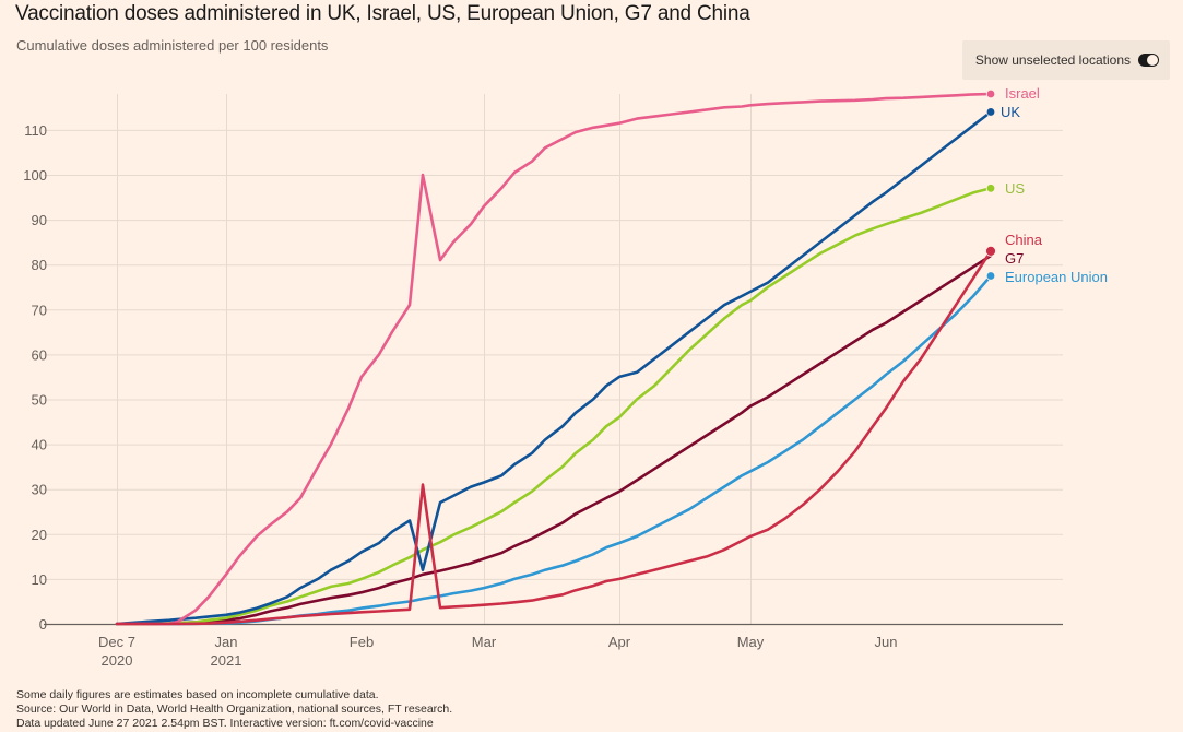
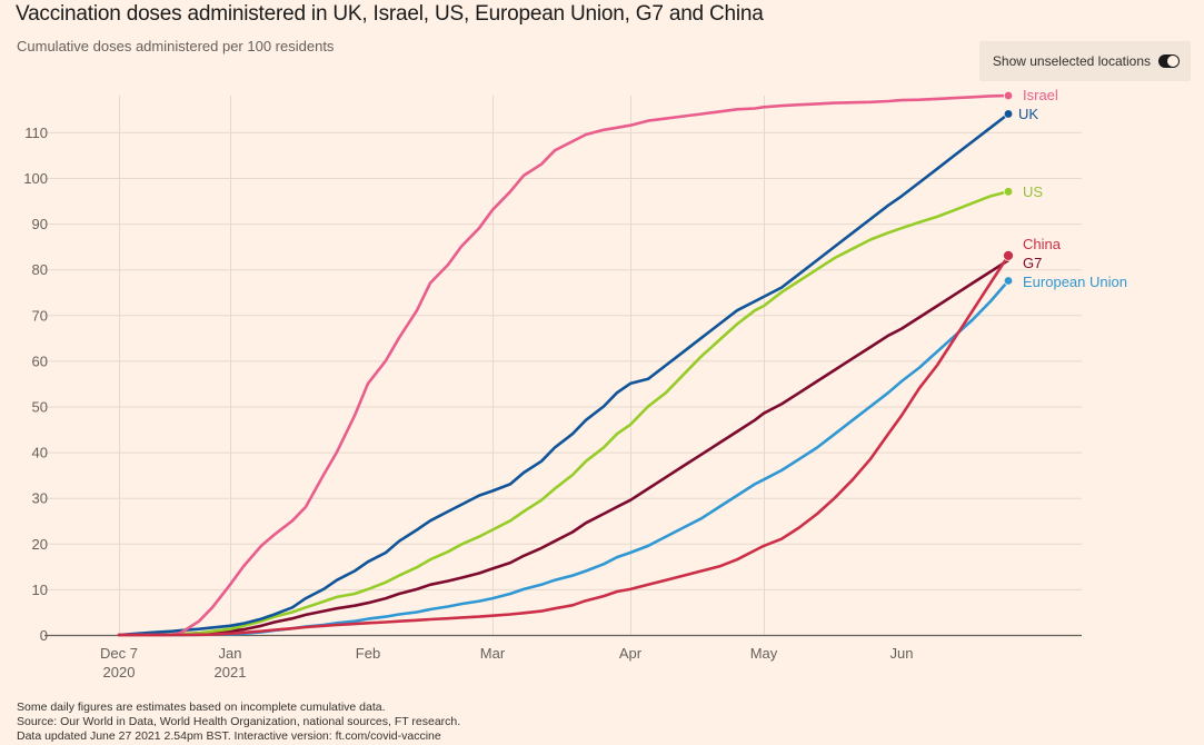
Israel/70: 100 -> 77
UK/70: 12 -> 25
China/70: 31 -> 3
